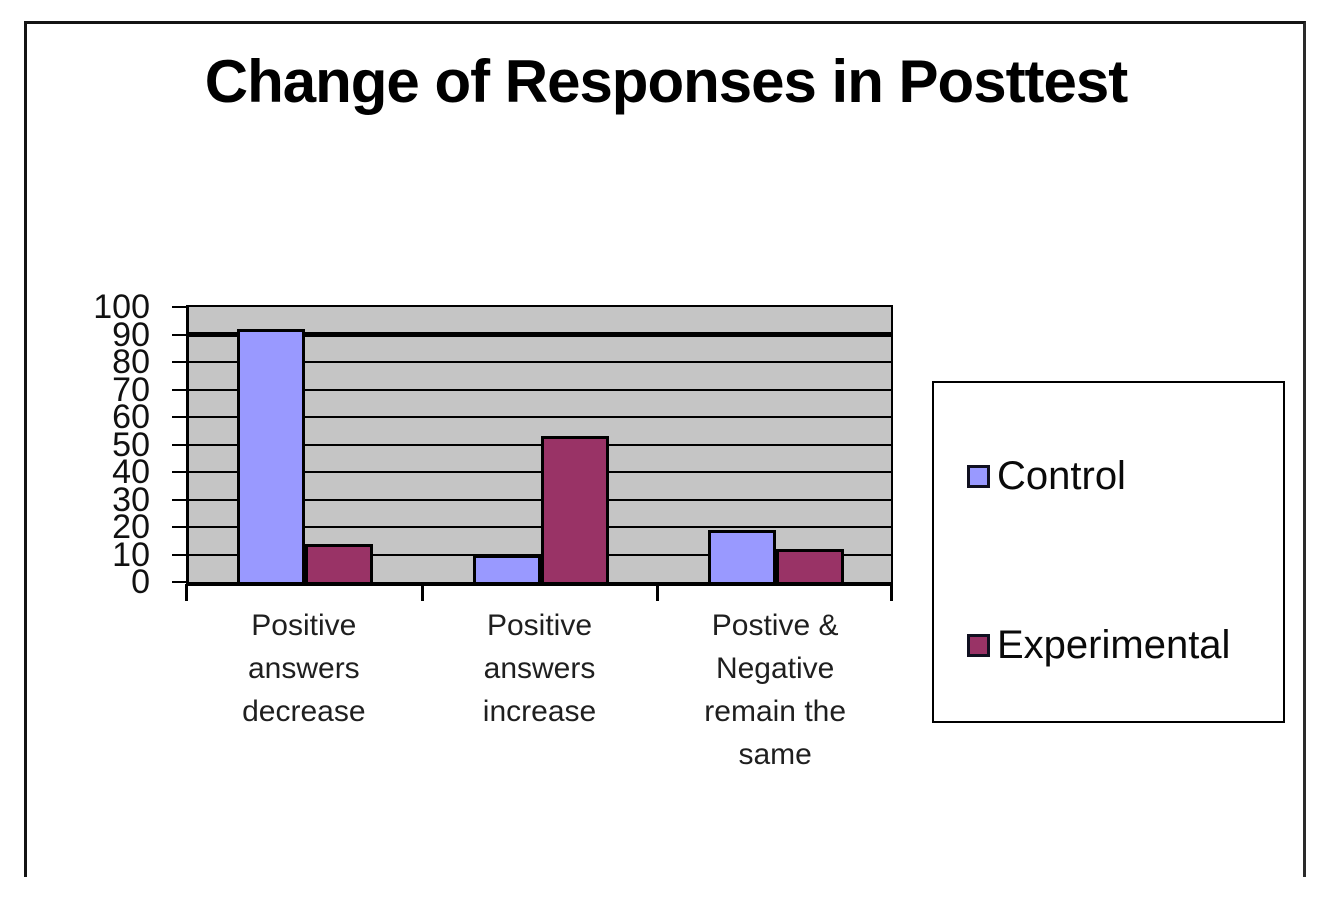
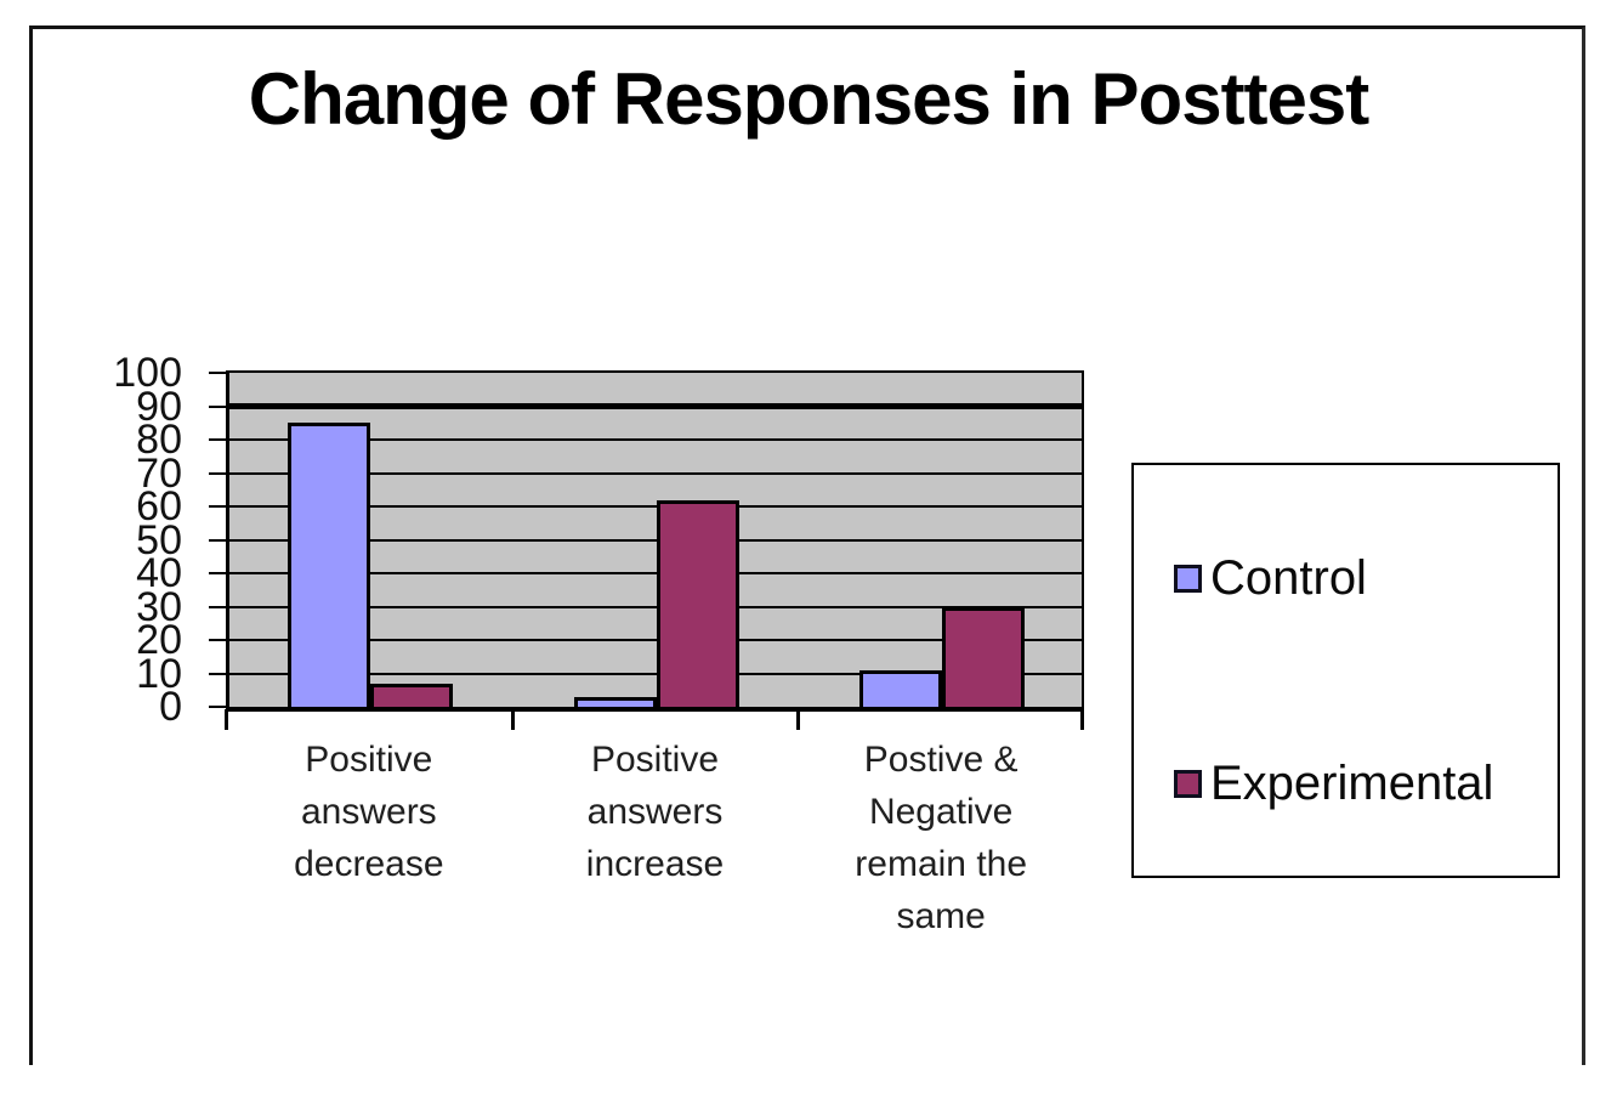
Control/Positive answers decrease: 92 -> 85
Experimental/Positive answers decrease: 14 -> 7
Control/Positive answers increase: 10 -> 3
Experimental/Positive answers increase: 53 -> 62
Control/Postive & Negative remain the same: 19 -> 11
Experimental/Postive & Negative remain the same: 12 -> 30
